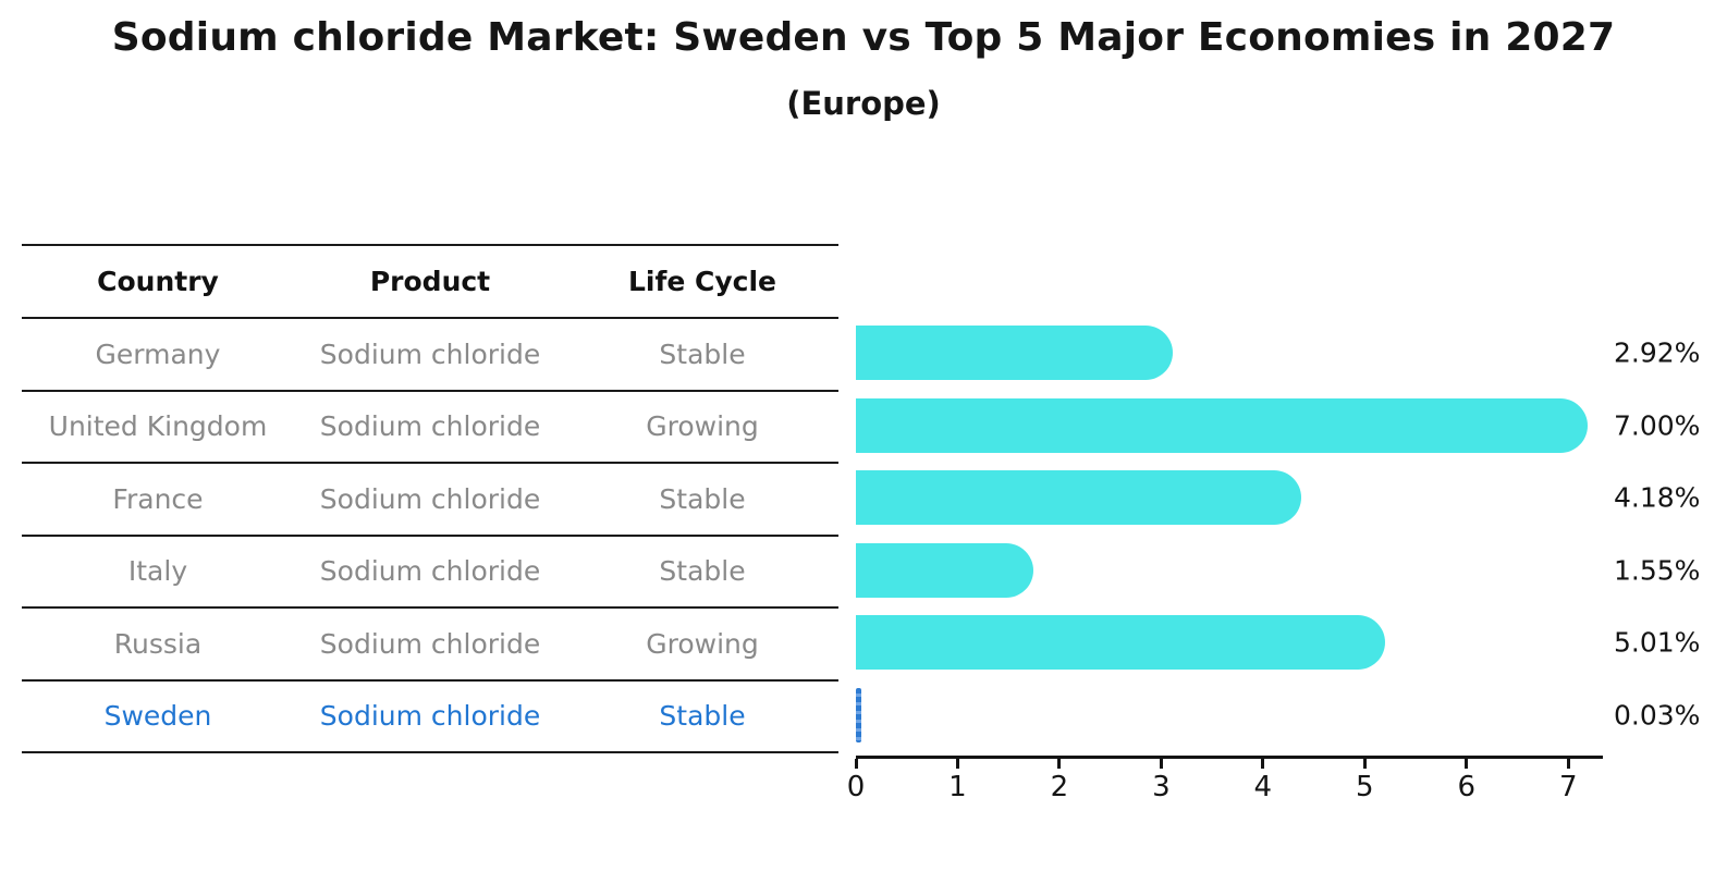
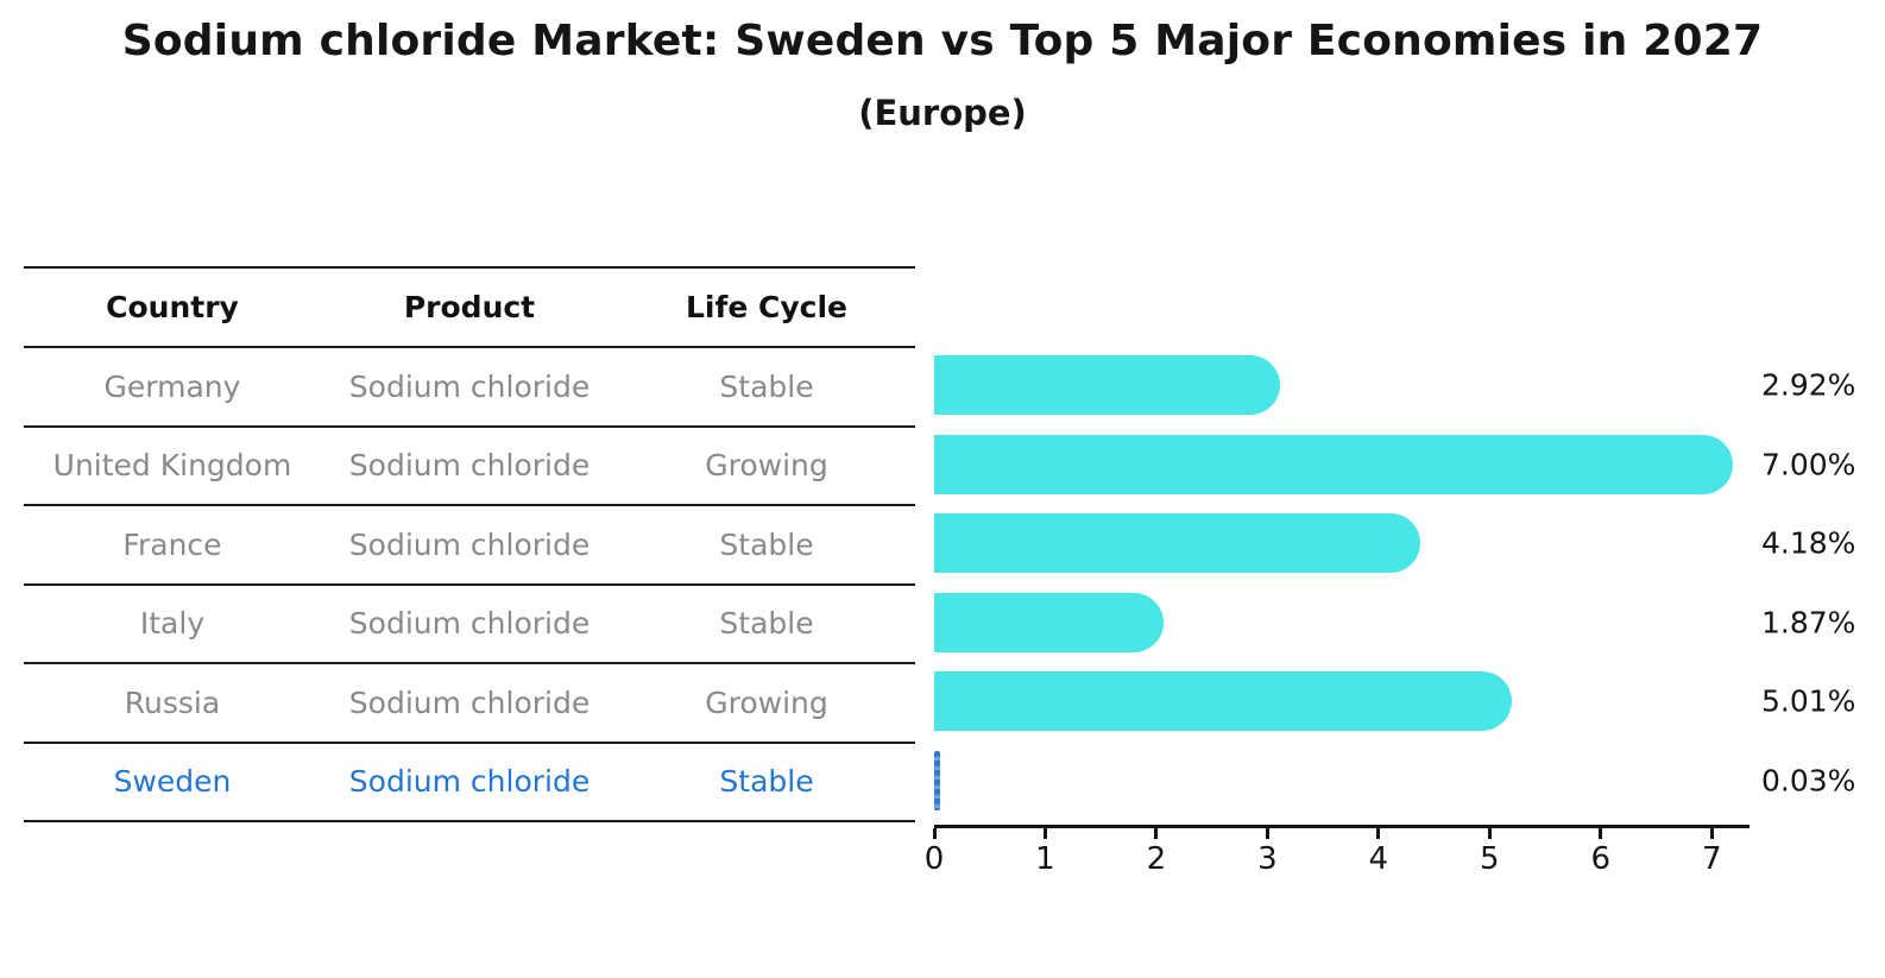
Italy: 1.55% -> 1.87%
